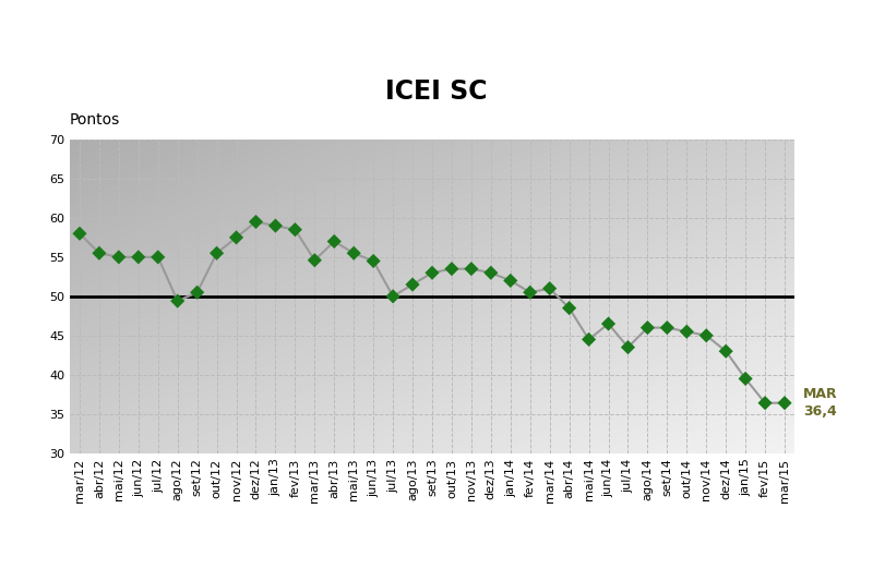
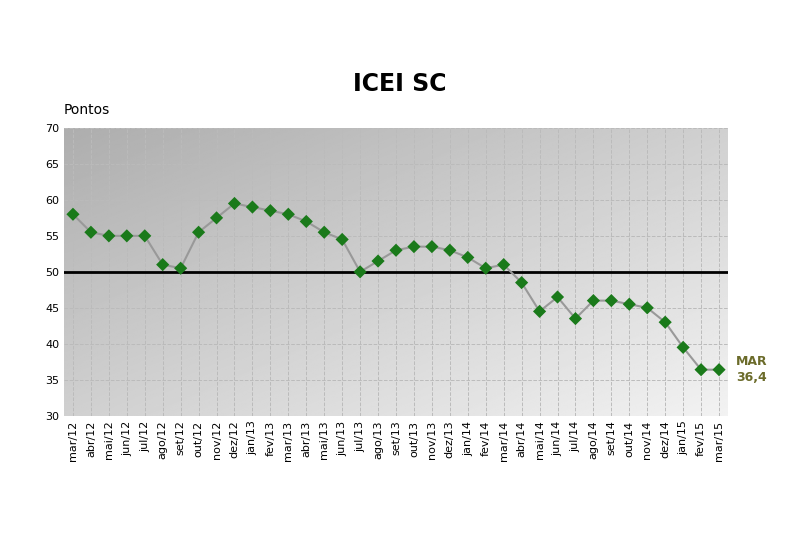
ago/12: 49.4 -> 51.0
mar/13: 54.6 -> 58.0
